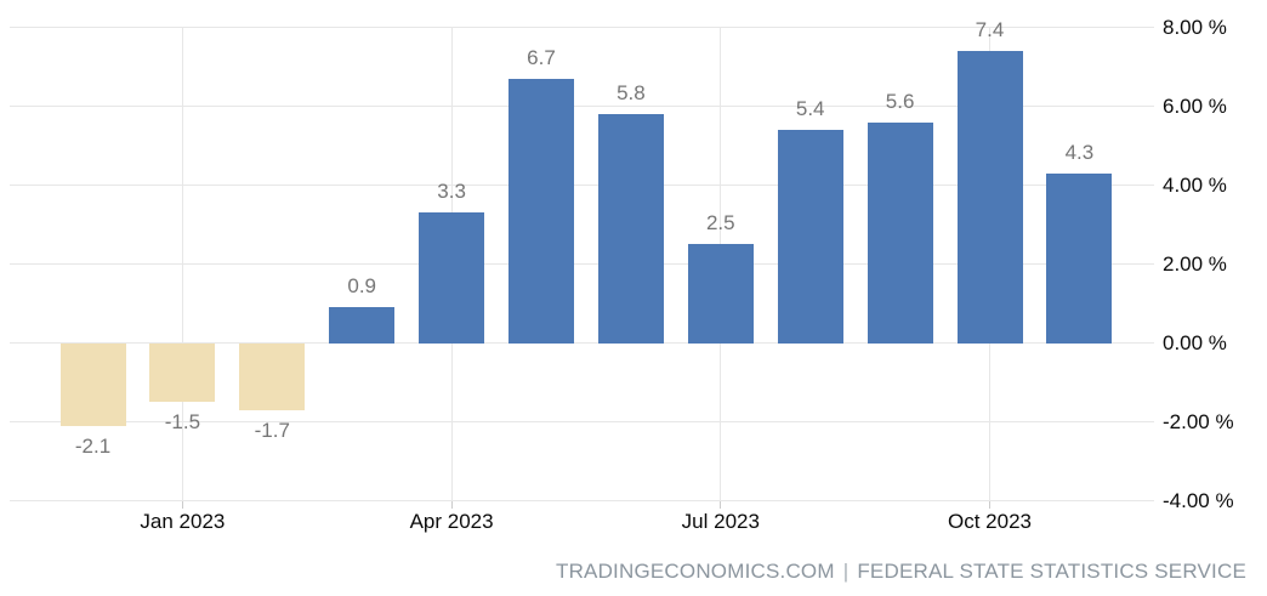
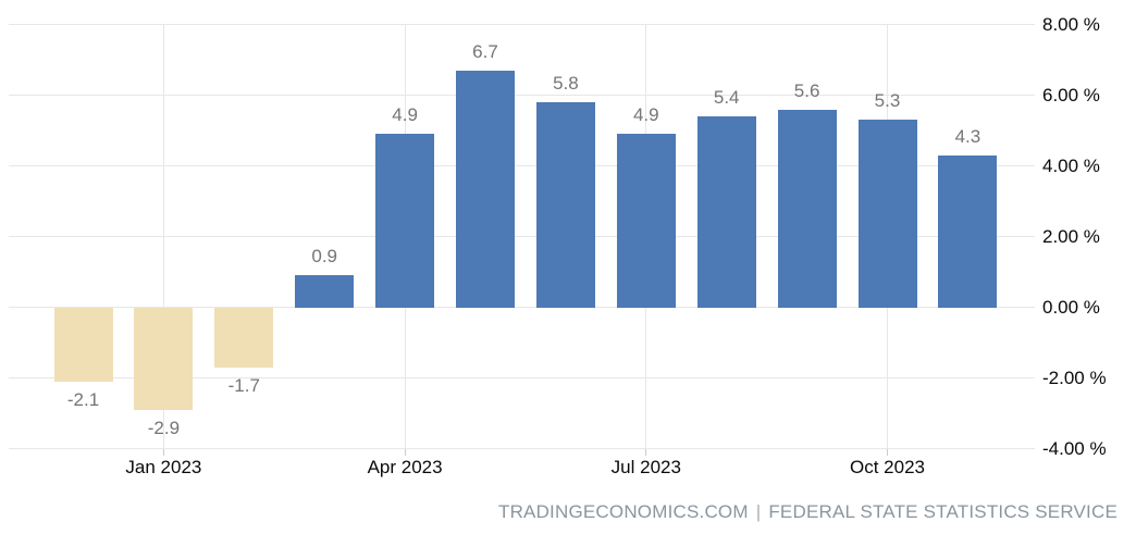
Jan 2023: -1.5 -> -2.9
Apr 2023: 3.3 -> 4.9
Jul 2023: 2.5 -> 4.9
Oct 2023: 7.4 -> 5.3
